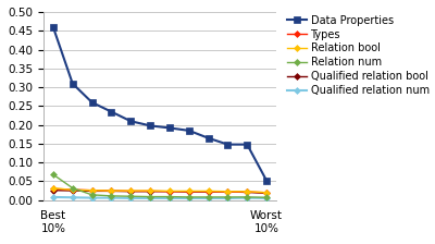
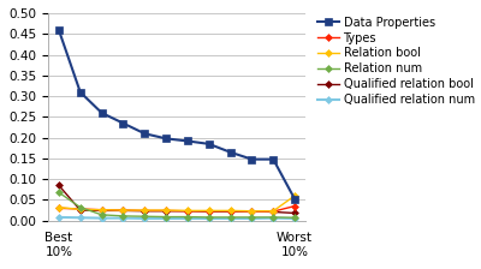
Qualified relation bool/Best 10%: 0.026 -> 0.085
Types/Worst 10%: 0.020 -> 0.035
Relation bool/Worst 10%: 0.020 -> 0.060
